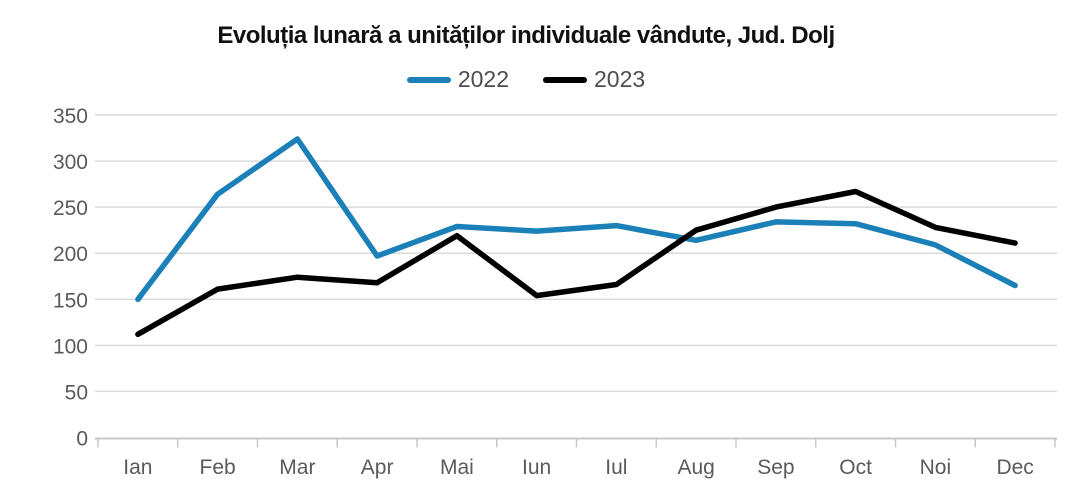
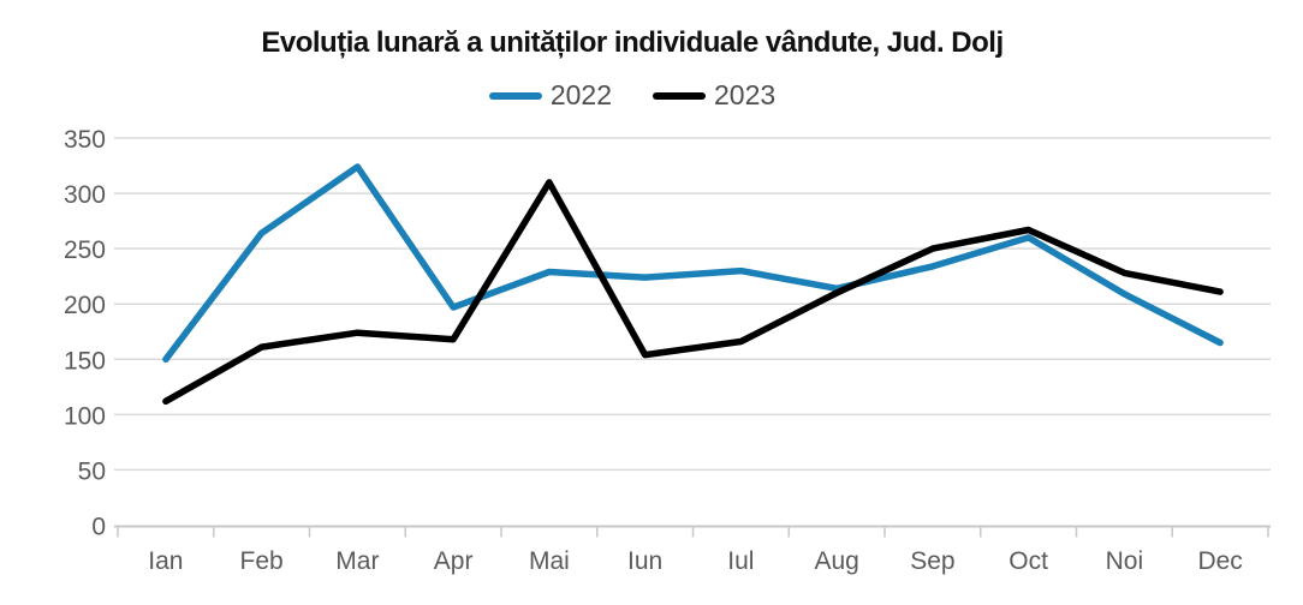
2023/Mai: 220 -> 310
2023/Aug: 220 -> 210
2022/Oct: 230 -> 260
